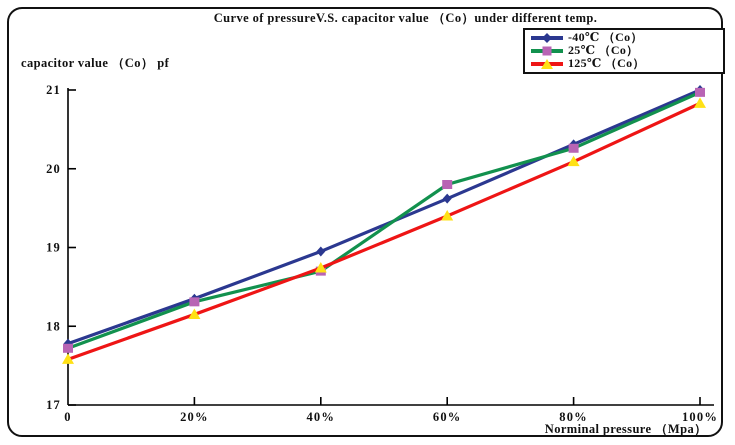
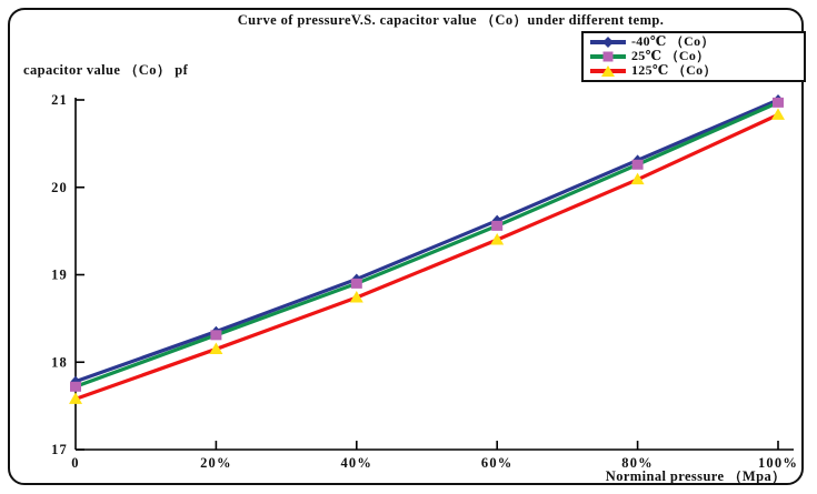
25℃ （Co）/40%: 18.7 -> 18.9
25℃ （Co）/60%: 19.8 -> 19.6
